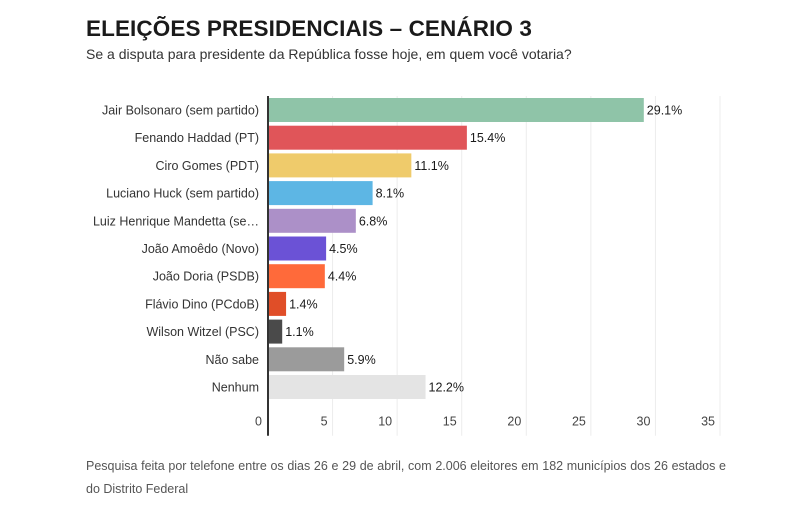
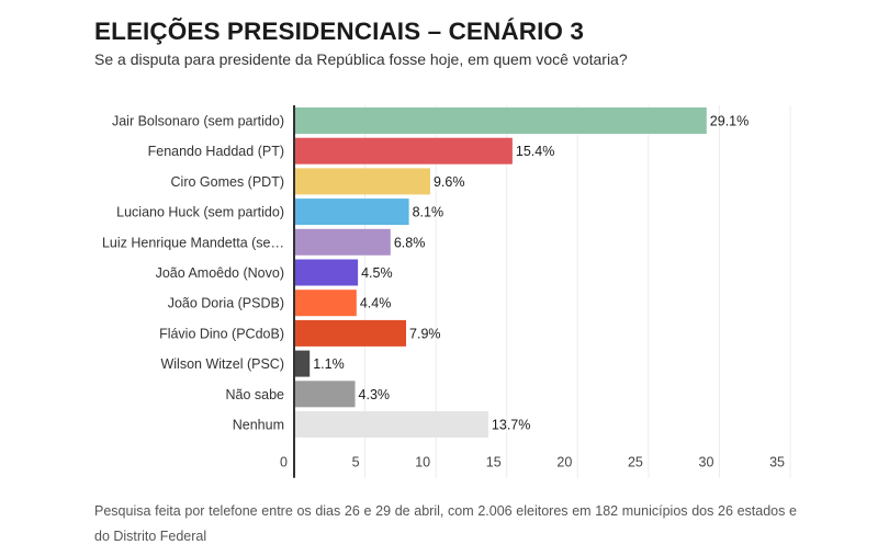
Ciro Gomes (PDT): 11.1% -> 9.6%
Flávio Dino (PCdoB): 1.4% -> 7.9%
Não sabe: 5.9% -> 4.3%
Nenhum: 12.2% -> 13.7%
